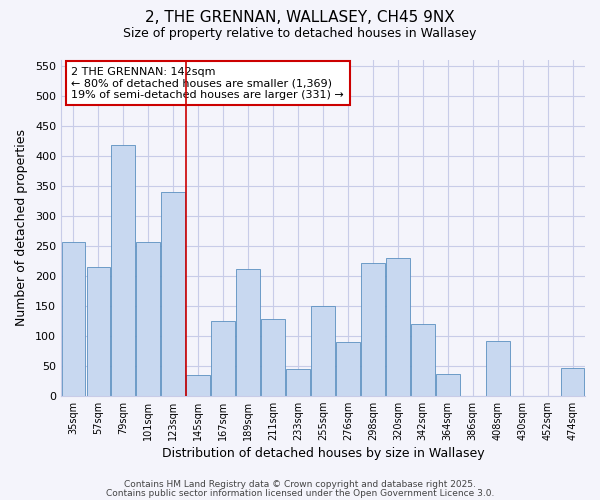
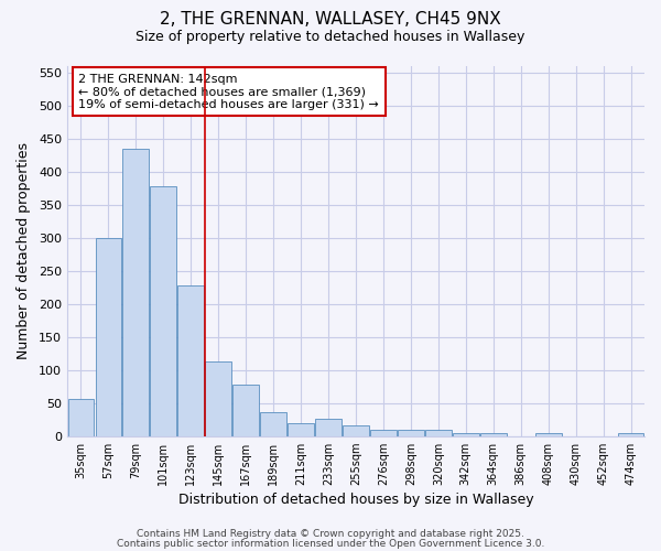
35sqm: 256 -> 57
57sqm: 214 -> 300
79sqm: 418 -> 435
101sqm: 256 -> 378
123sqm: 340 -> 228
145sqm: 34 -> 113
167sqm: 124 -> 78
189sqm: 212 -> 37
211sqm: 128 -> 20
233sqm: 44 -> 26
255sqm: 150 -> 16
276sqm: 90 -> 9
298sqm: 222 -> 10
320sqm: 230 -> 10
342sqm: 120 -> 4
364sqm: 36 -> 4
408sqm: 92 -> 4
474sqm: 46 -> 4
